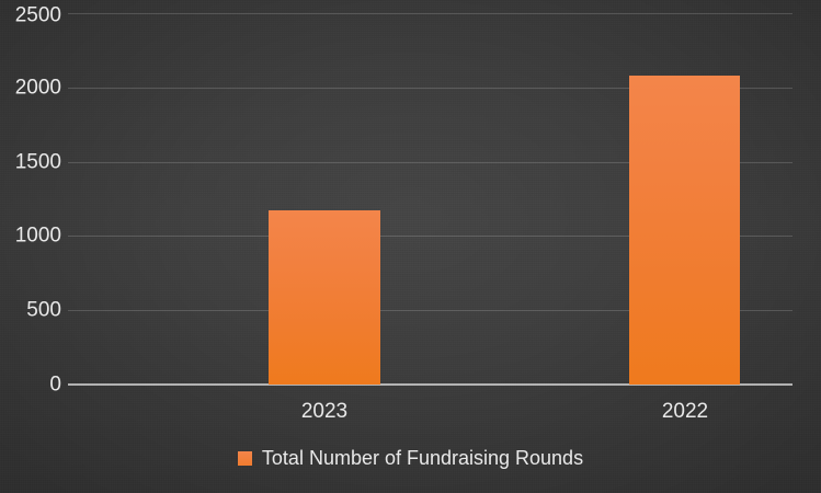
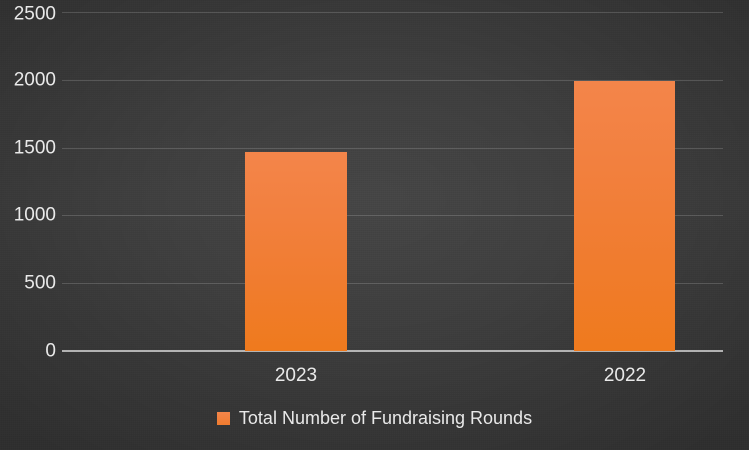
2023: 1170 -> 1470
2022: 2080 -> 1990
